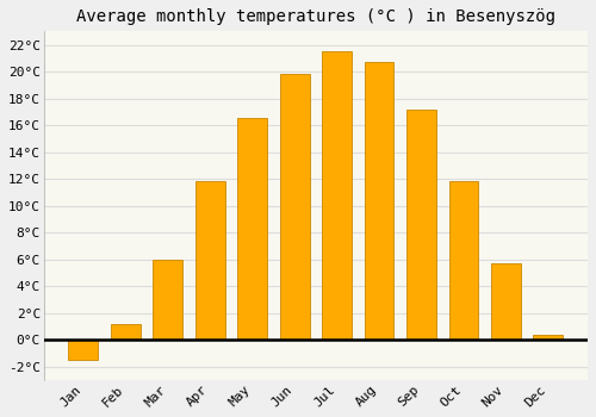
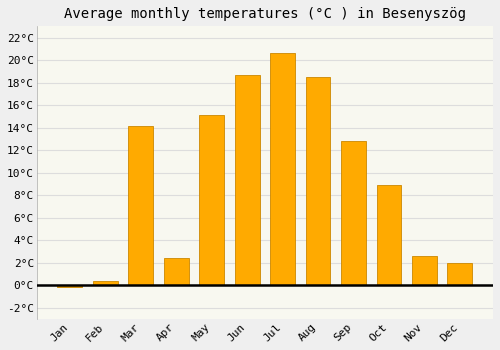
Jan: -1.5°C -> -0.2°C
Feb: 1.2°C -> 0.4°C
Mar: 6.0°C -> 14.1°C
Apr: 11.8°C -> 2.4°C
May: 16.5°C -> 15.1°C
Jun: 19.8°C -> 18.7°C
Jul: 21.5°C -> 20.6°C
Aug: 20.7°C -> 18.5°C
Sep: 17.2°C -> 12.8°C
Oct: 11.8°C -> 8.9°C
Nov: 5.7°C -> 2.6°C
Dec: 0.4°C -> 2.0°C
